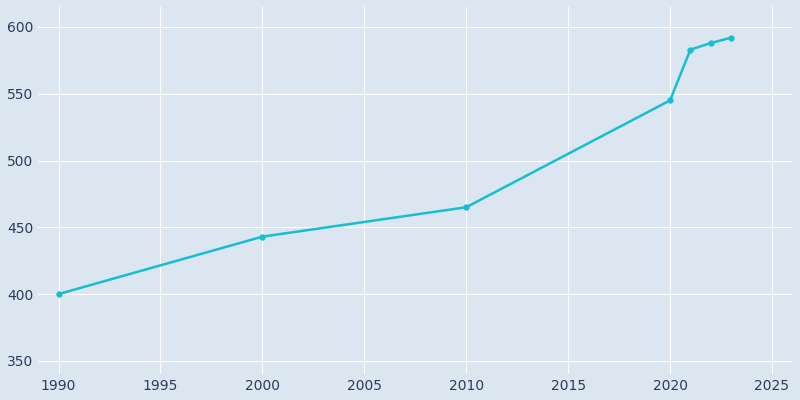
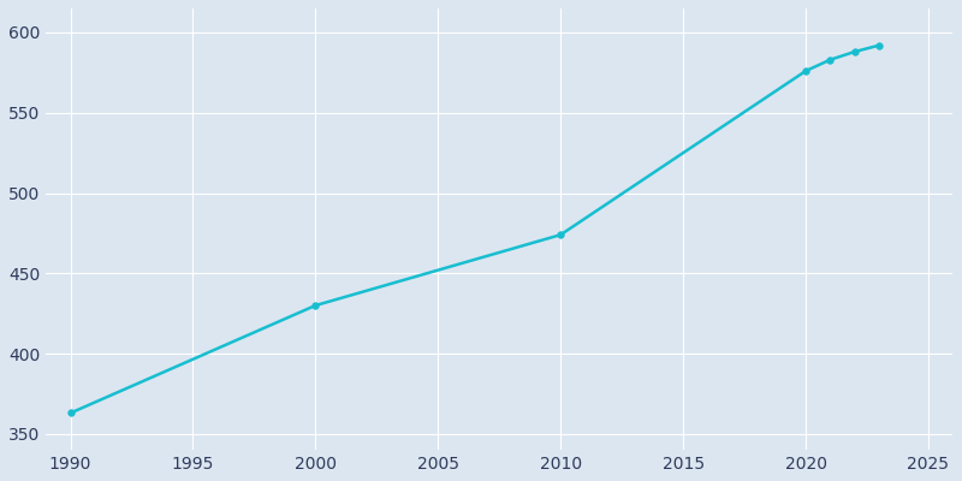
1990: 400 -> 363
2000: 443 -> 430
2010: 465 -> 474
2020: 545 -> 576
